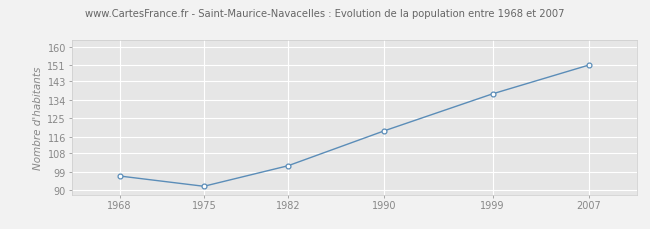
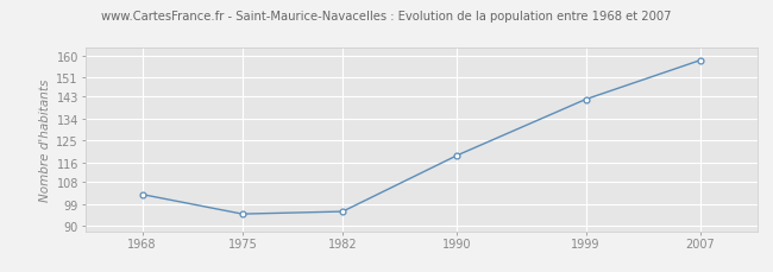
1968: 97 -> 103
1975: 92 -> 95
1982: 102 -> 96
1999: 137 -> 142
2007: 151 -> 158
